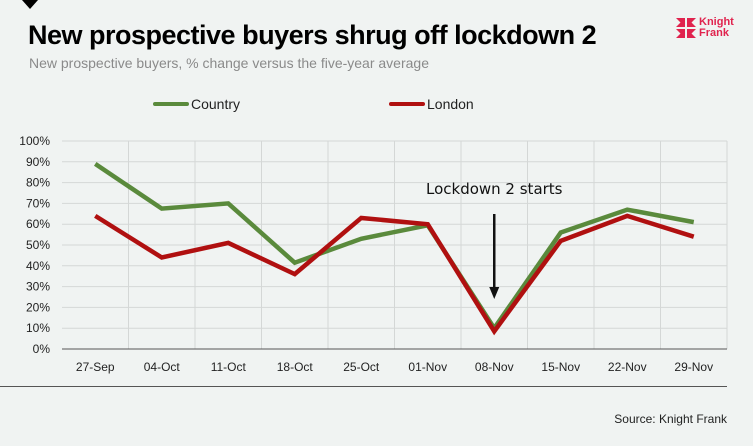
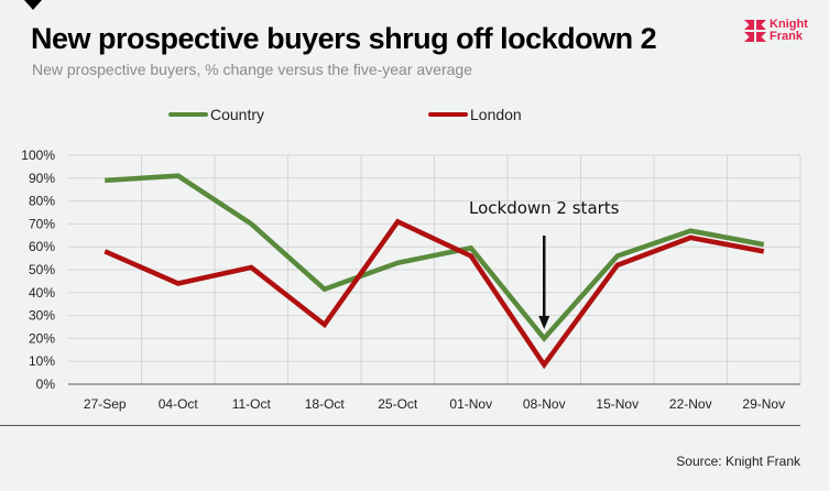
London/27-Sep: 64% -> 58%
Country/04-Oct: 68% -> 91%
London/18-Oct: 36% -> 26%
London/25-Oct: 63% -> 71%
London/01-Nov: 60% -> 56%
Country/08-Nov: 10% -> 20%
London/29-Nov: 54% -> 58%
